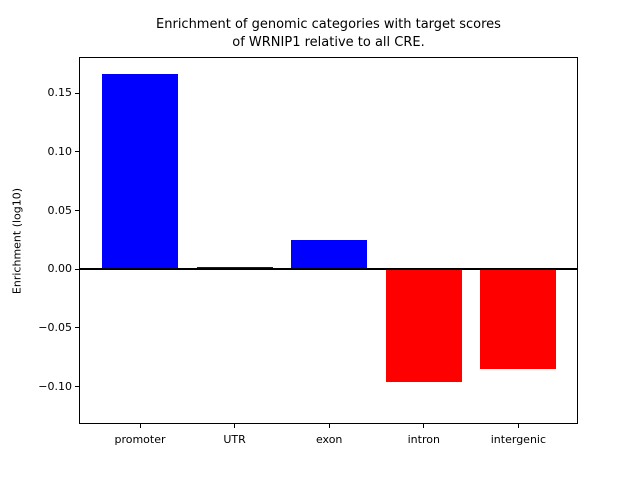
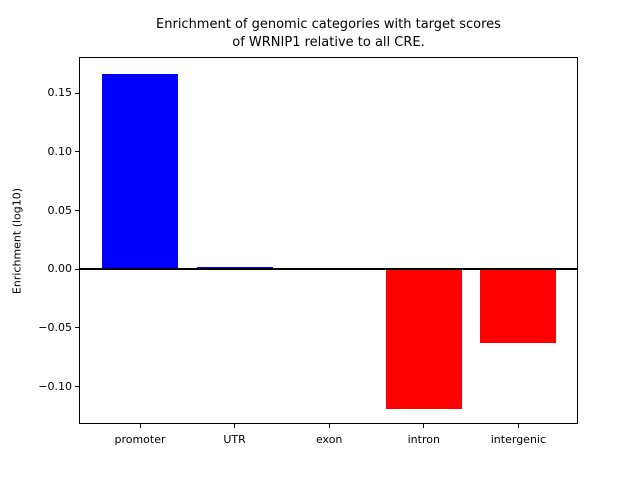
exon: 0.025 -> 0.001
intron: -0.096 -> -0.119
intergenic: -0.085 -> -0.063
